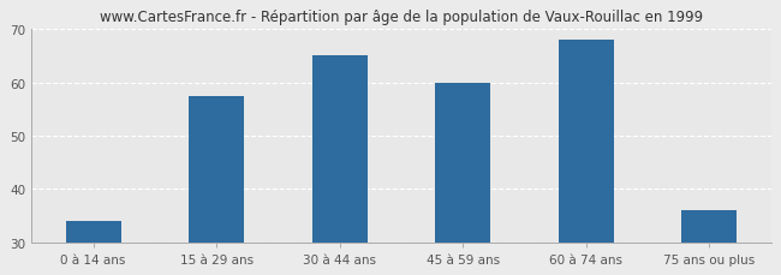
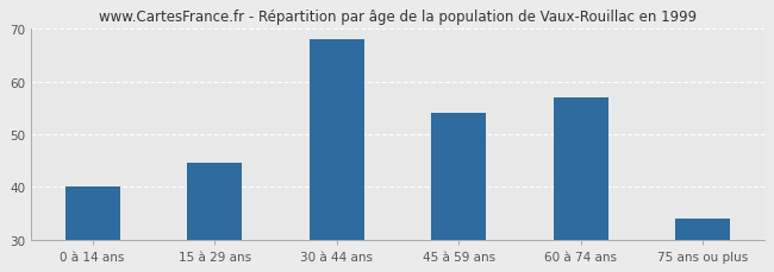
0 à 14 ans: 34.0 -> 40.0
15 à 29 ans: 57.5 -> 44.5
30 à 44 ans: 65.0 -> 68.0
45 à 59 ans: 60.0 -> 54.0
60 à 74 ans: 68.0 -> 57.0
75 ans ou plus: 36.0 -> 34.0
